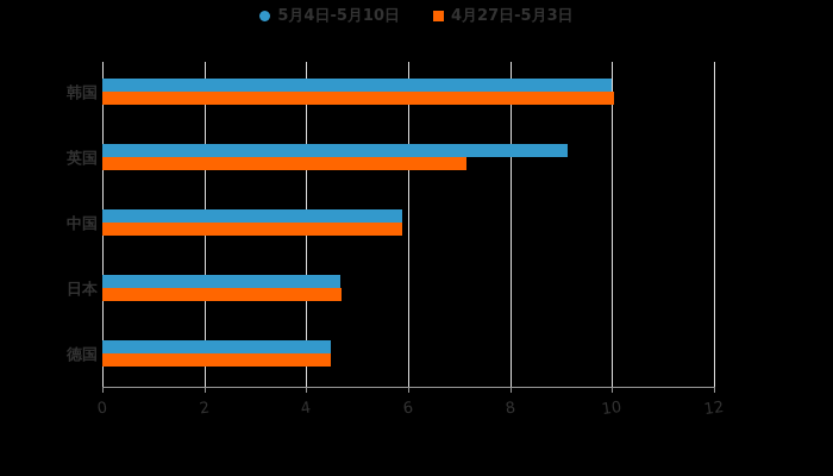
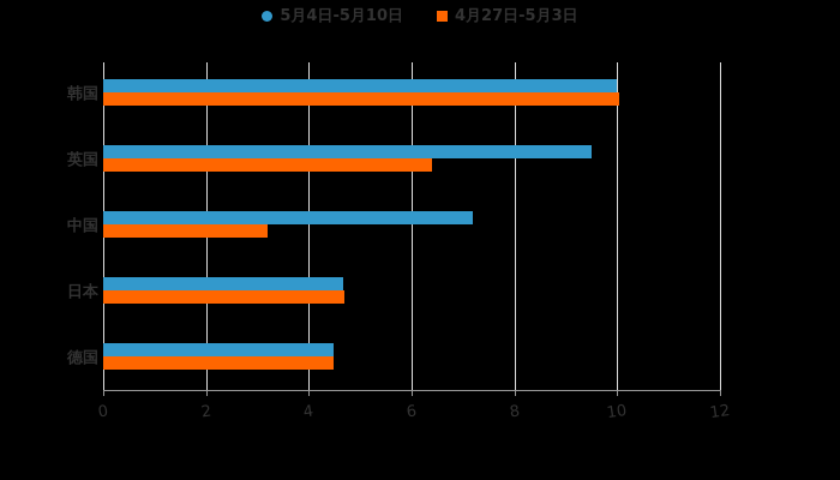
5月4日-5月10日/英国: 9.1 -> 9.5
4月27日-5月3日/英国: 7.1 -> 6.4
5月4日-5月10日/中国: 5.9 -> 7.2
4月27日-5月3日/中国: 5.9 -> 3.2
